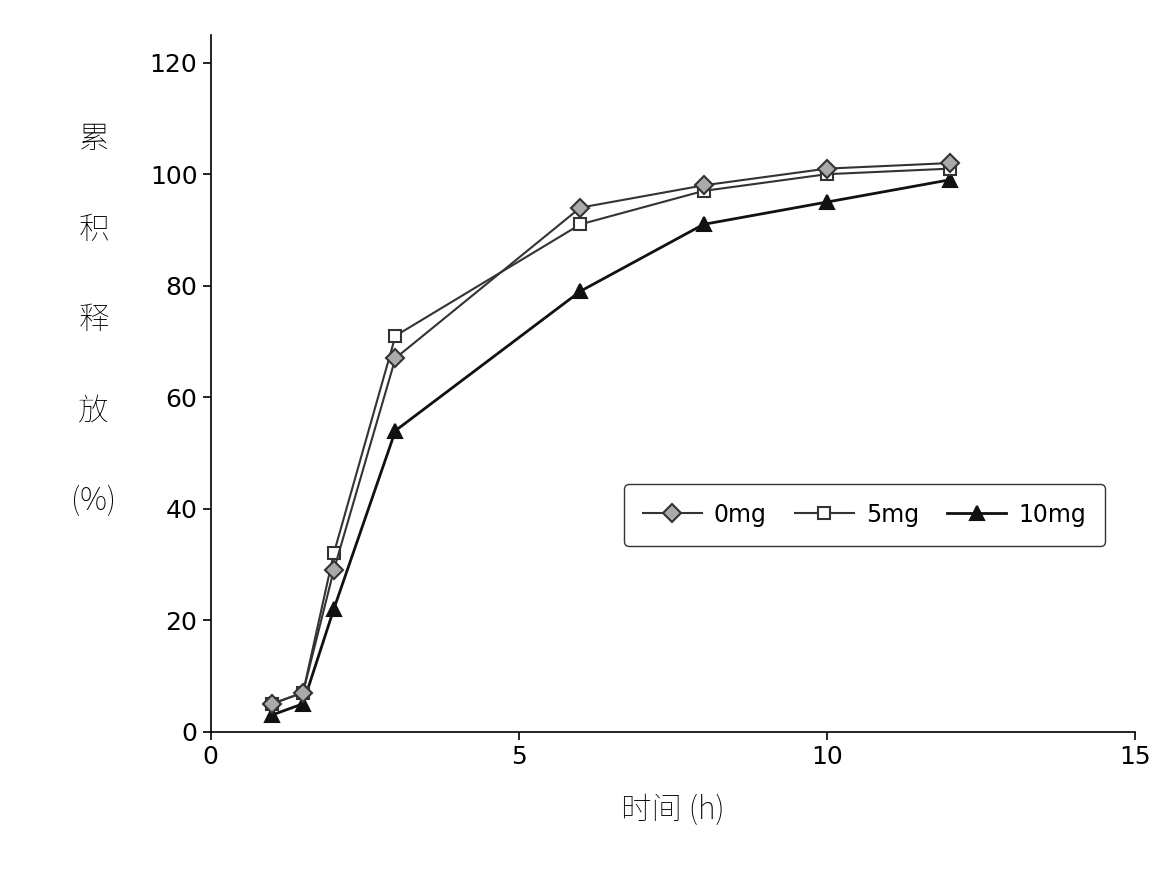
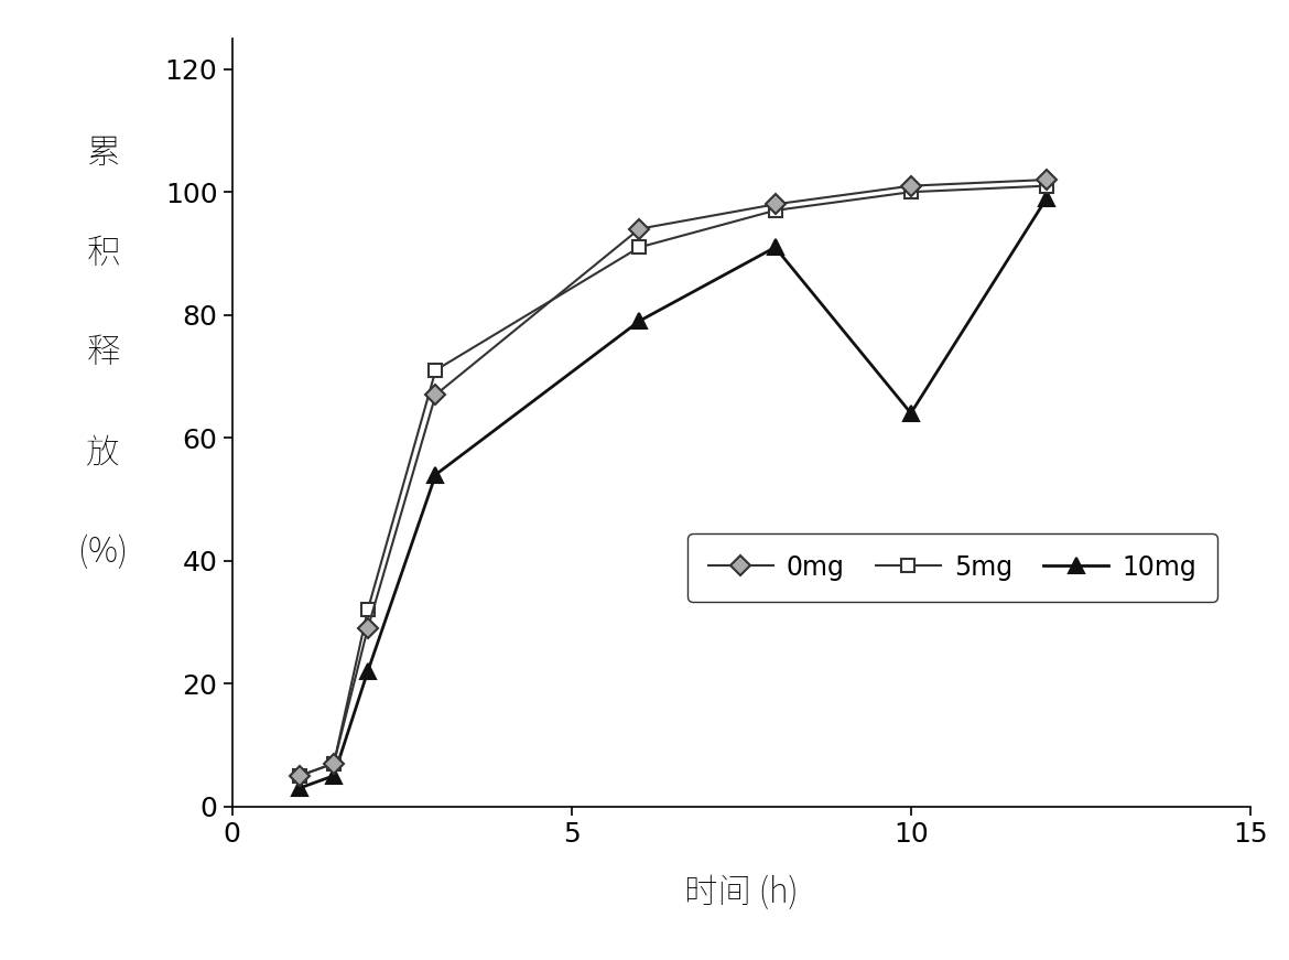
10mg/10: 95 -> 64
